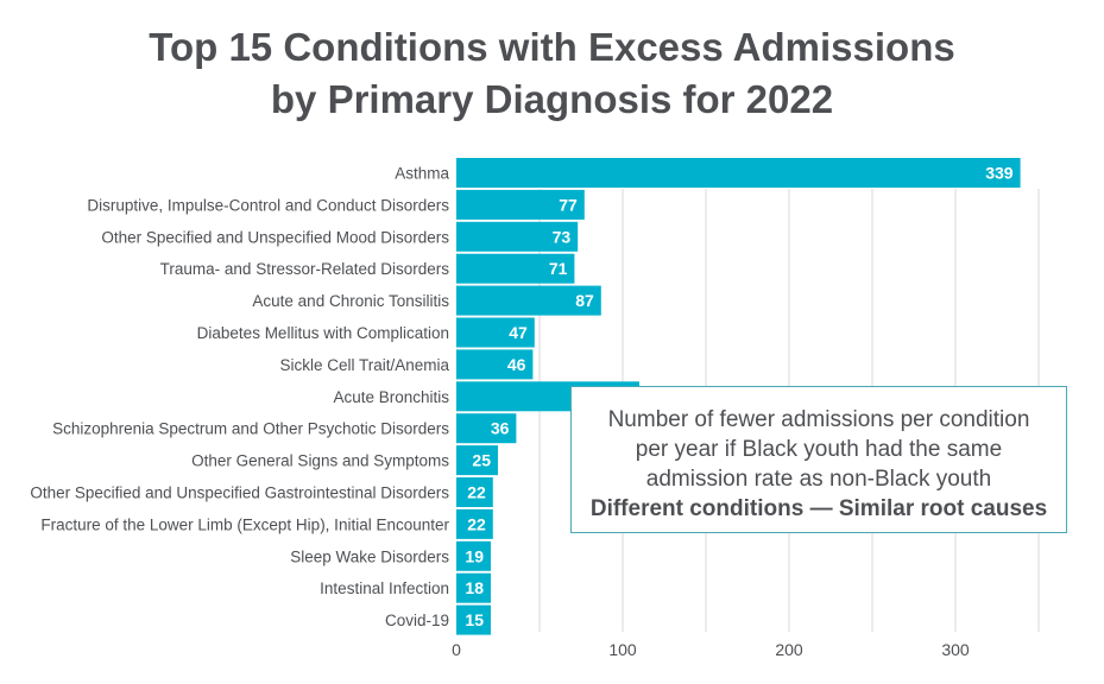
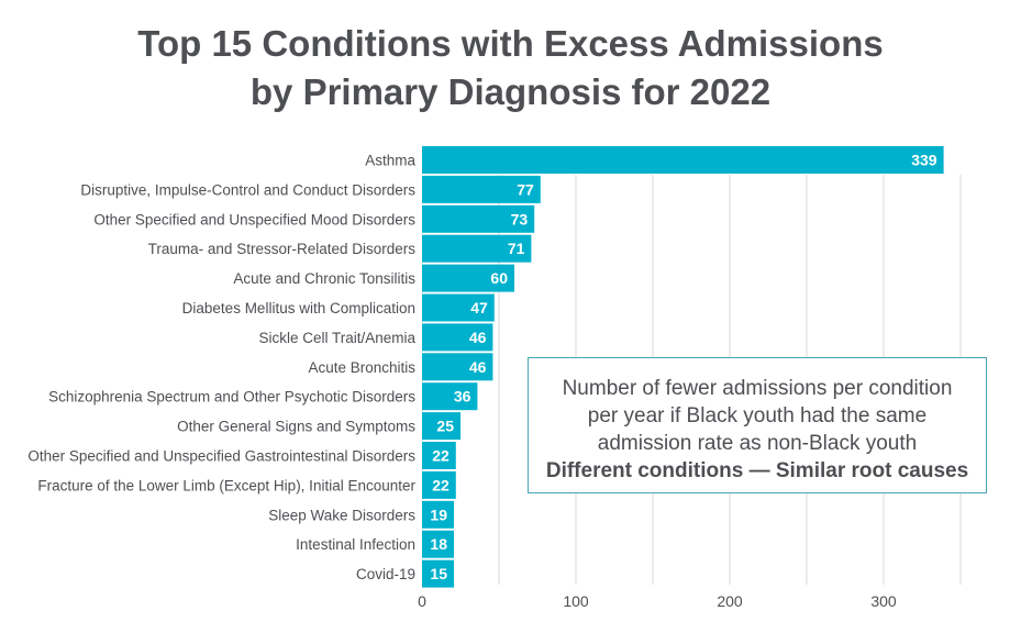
Acute and Chronic Tonsilitis: 87 -> 60
Acute Bronchitis: 110 -> 46
